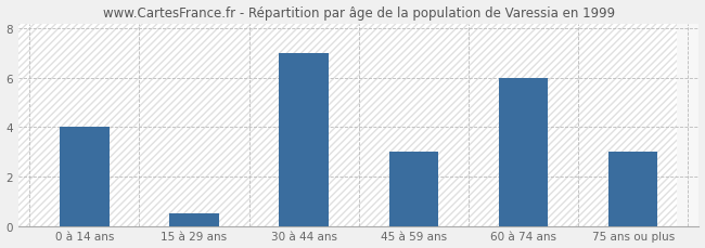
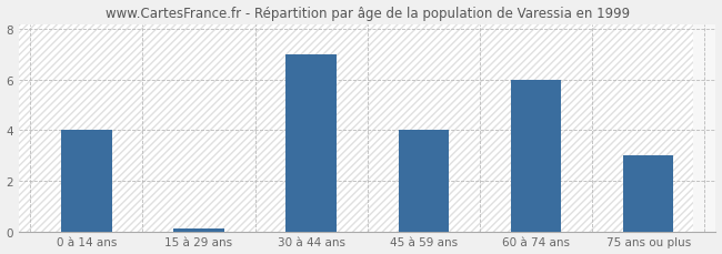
15 à 29 ans: 0.5 -> 0.1
45 à 59 ans: 3.0 -> 4.0
